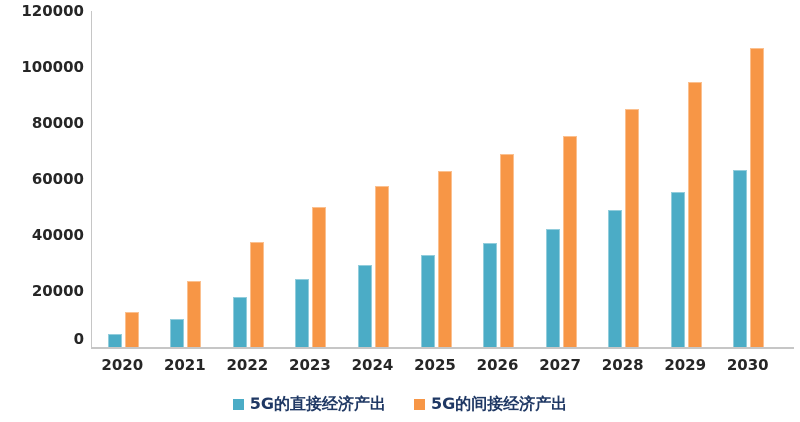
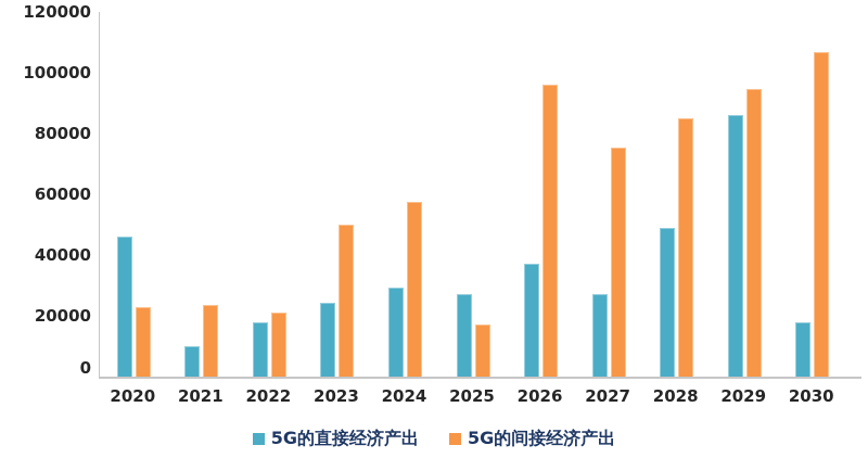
5G的直接经济产出/2020: 5000 -> 46000
5G的间接经济产出/2020: 12000 -> 23000
5G的间接经济产出/2022: 38000 -> 21000
5G的直接经济产出/2025: 33000 -> 27000
5G的间接经济产出/2025: 63000 -> 17000
5G的间接经济产出/2026: 69000 -> 96000
5G的直接经济产出/2027: 42000 -> 27000
5G的直接经济产出/2029: 55000 -> 86000
5G的直接经济产出/2030: 63000 -> 18000
